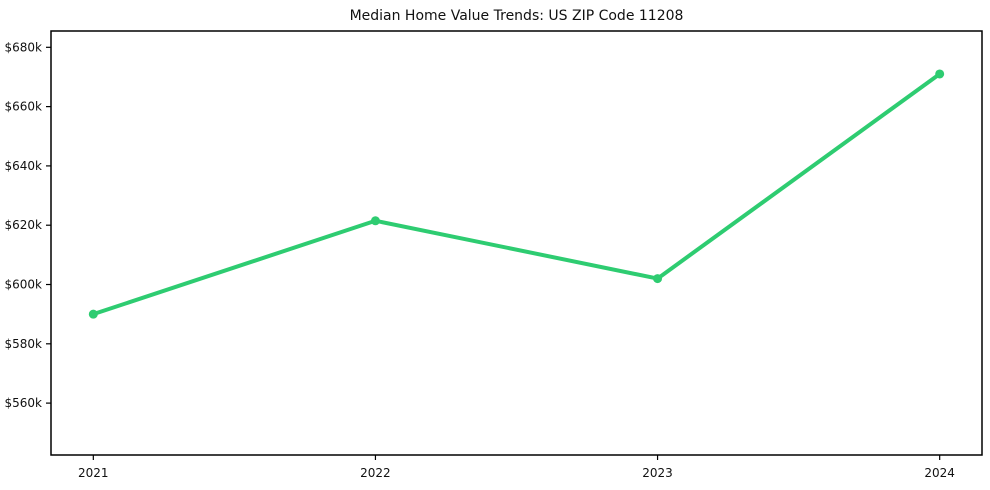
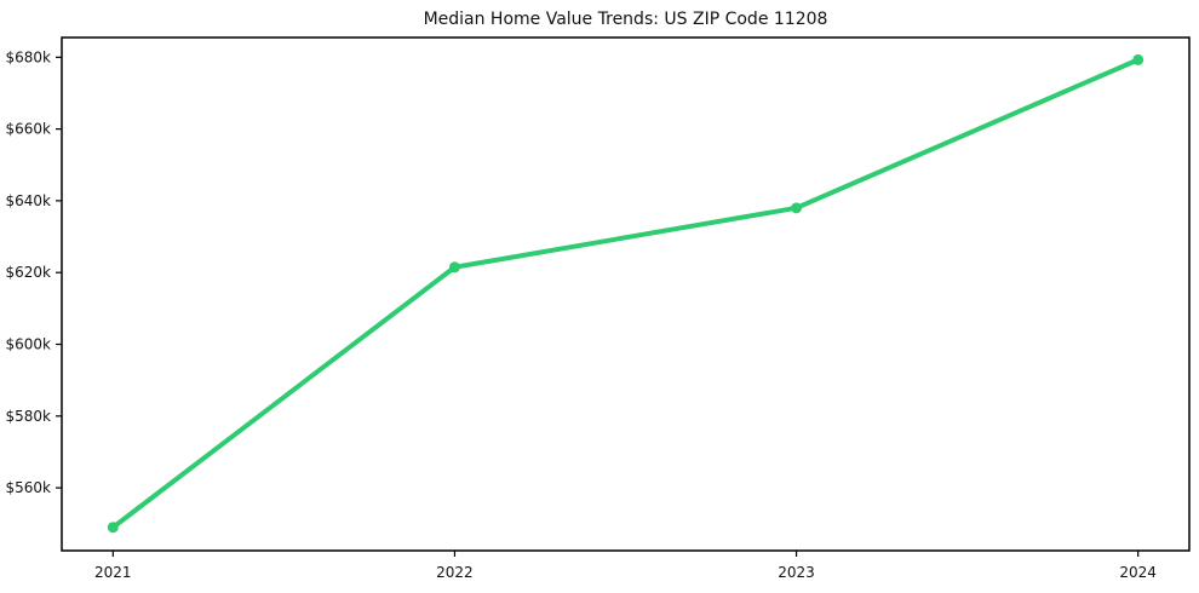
2021: $590k -> $549k
2023: $602k -> $638k
2024: $671k -> $679k
